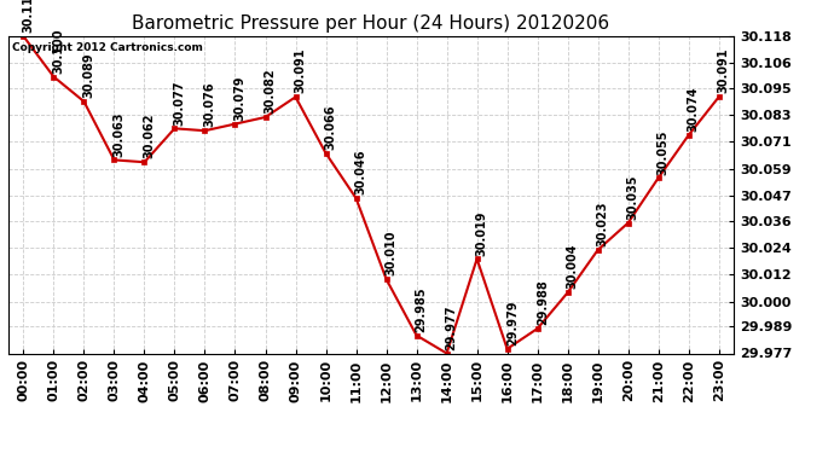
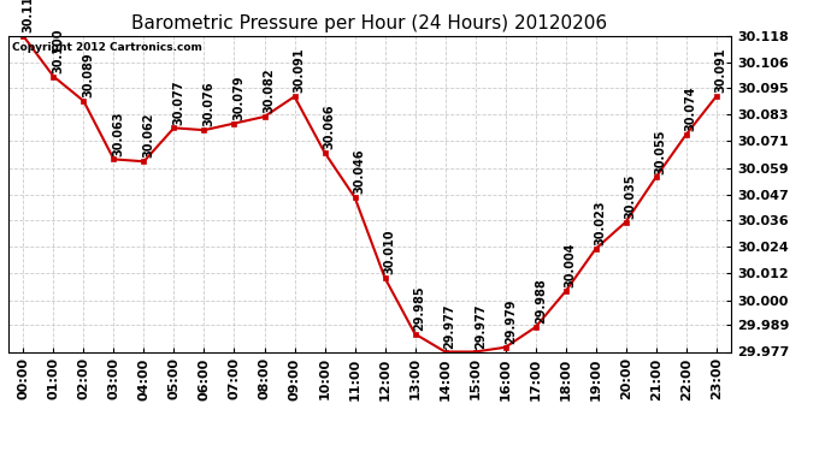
15:00: 30.019 -> 29.977
